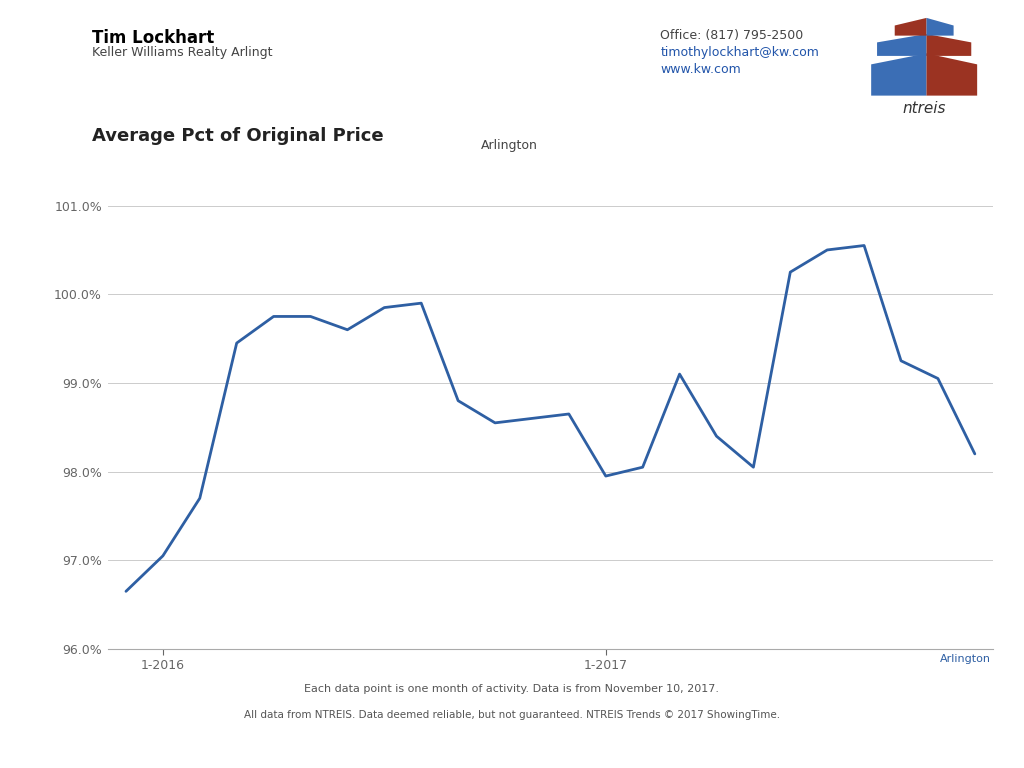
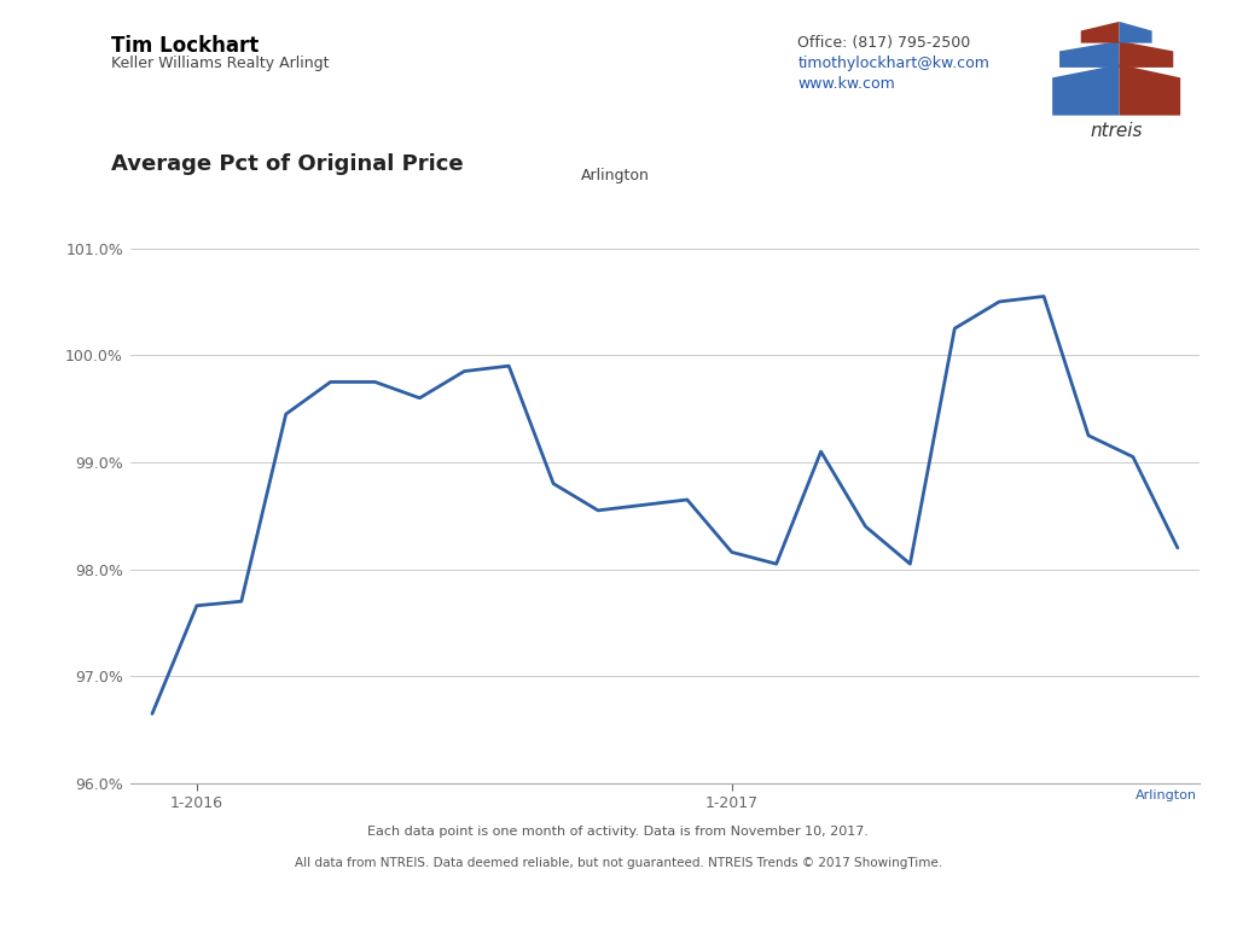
1-2016: 97.05% -> 97.66%
1-2017: 97.95% -> 98.16%
